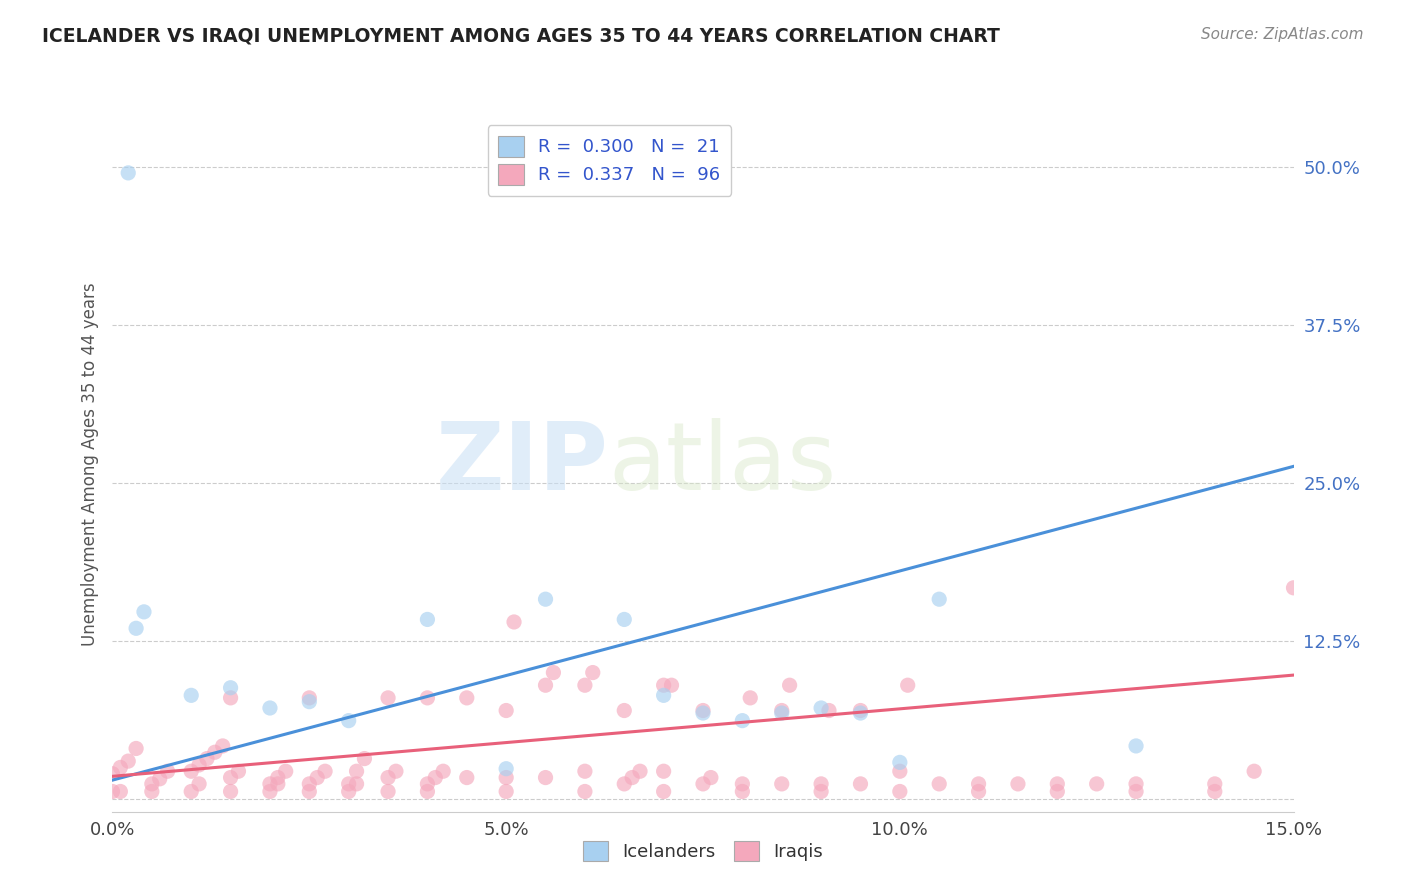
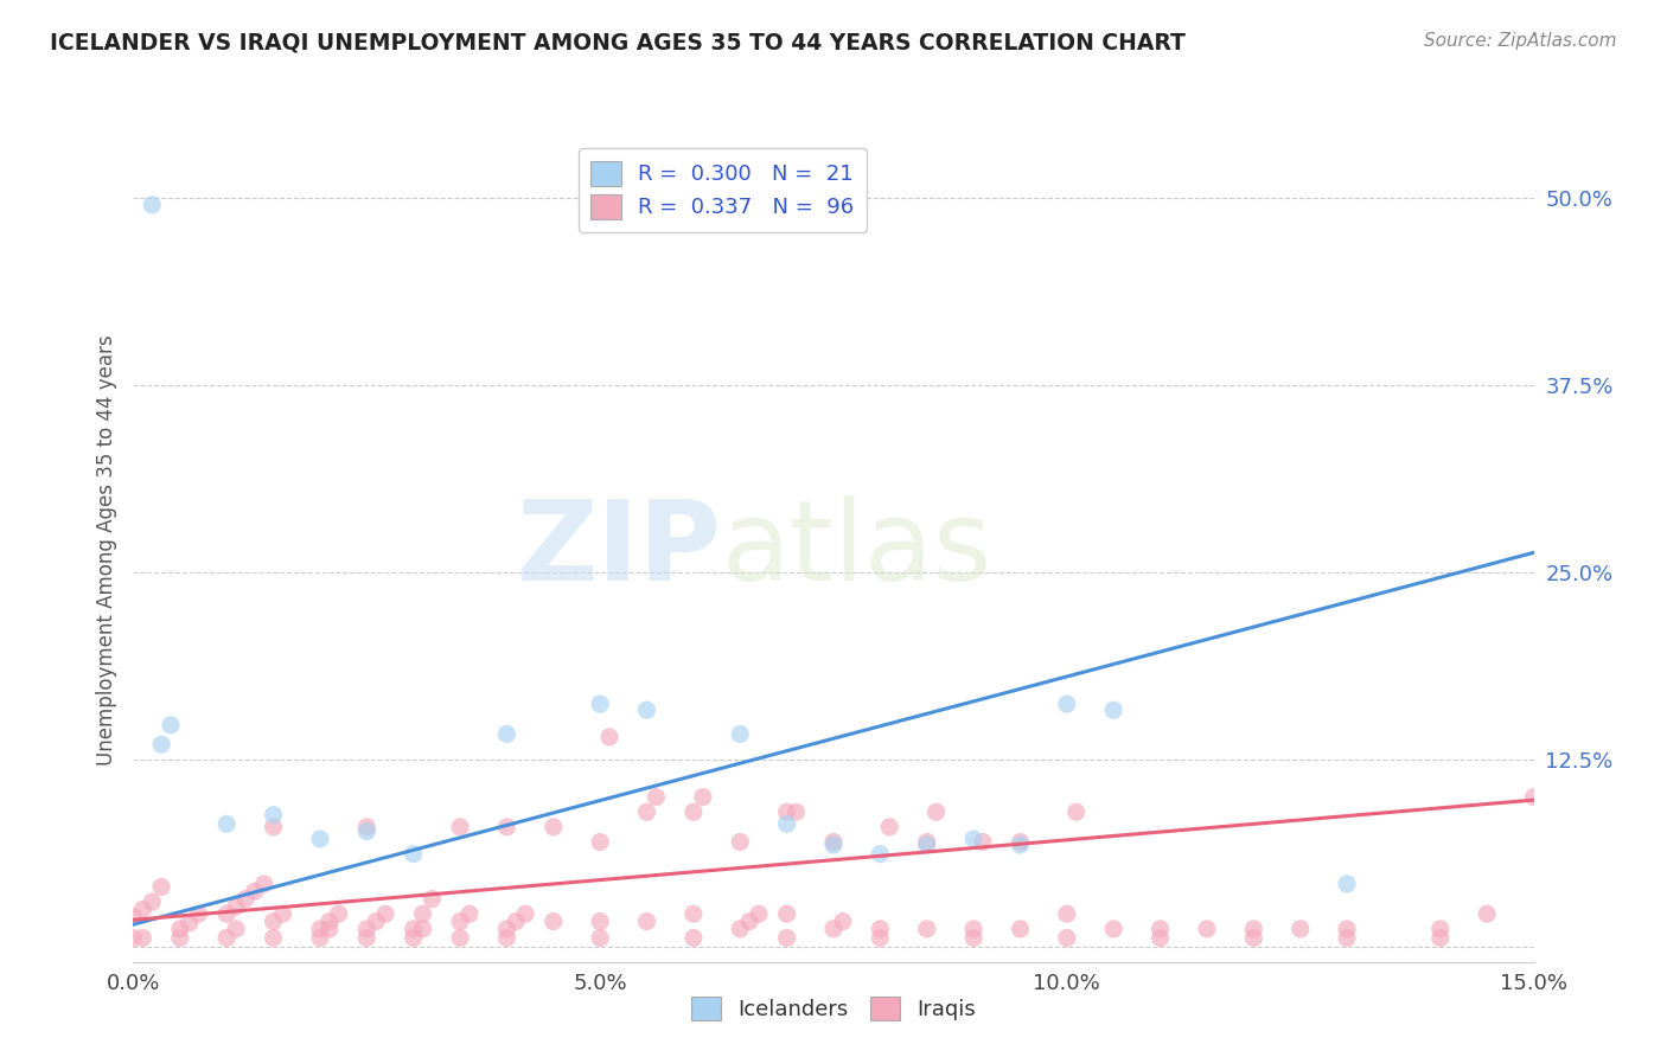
Icelanders/5.0%: 2.4% -> 16.2%
Icelanders/10.0%: 2.9% -> 16.2%
Iraqis/15.0%: 16.7% -> 10.0%
